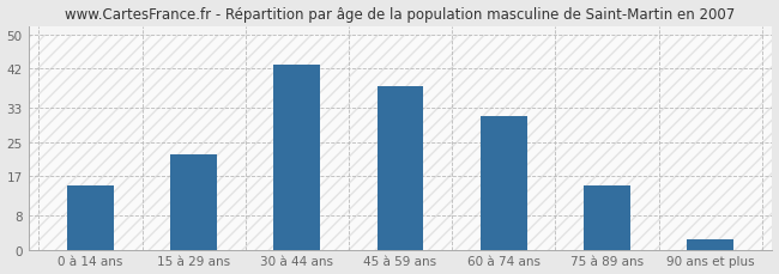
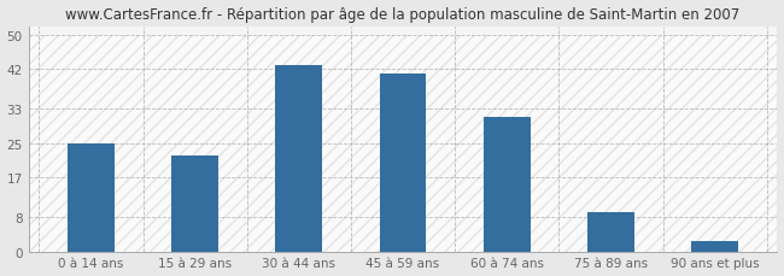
0 à 14 ans: 15.0 -> 25.0
45 à 59 ans: 38.0 -> 41.0
75 à 89 ans: 15.0 -> 9.0
